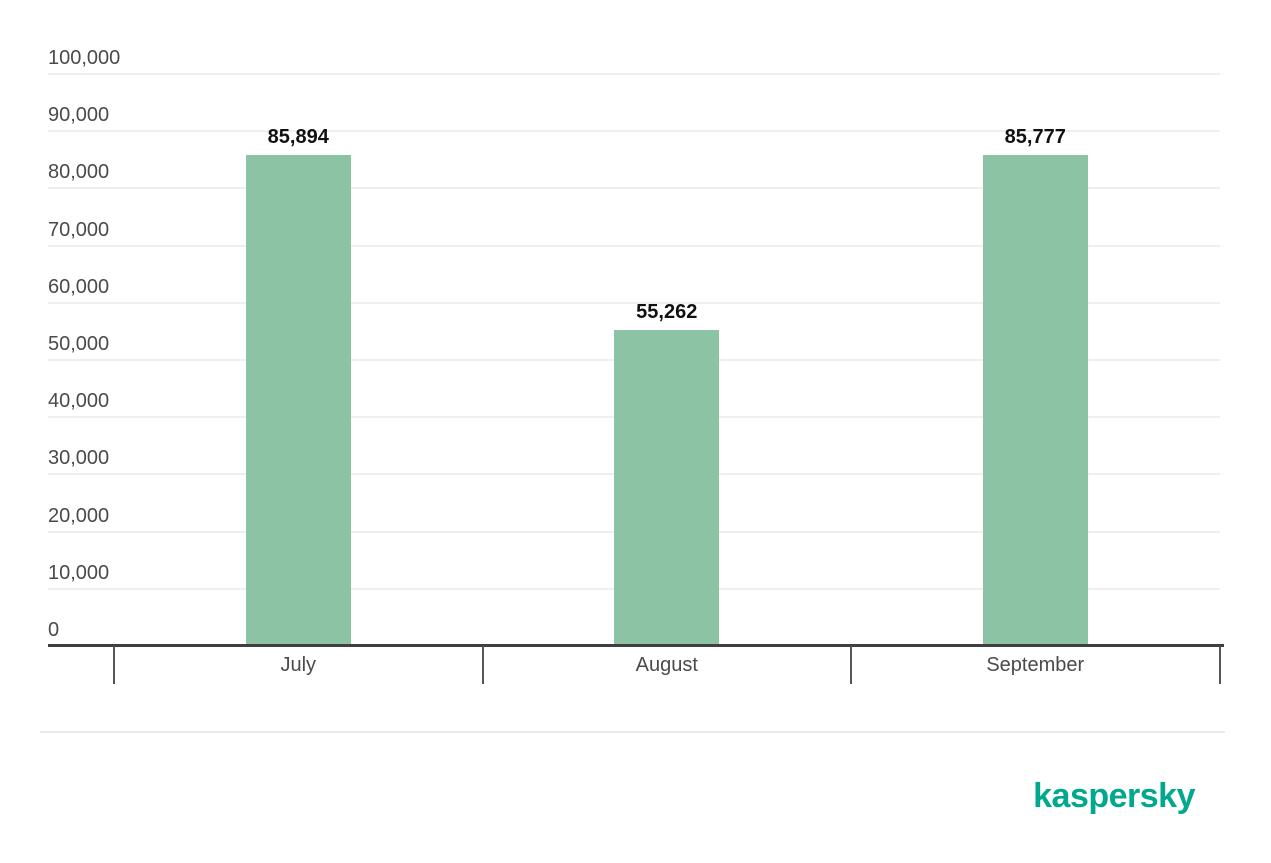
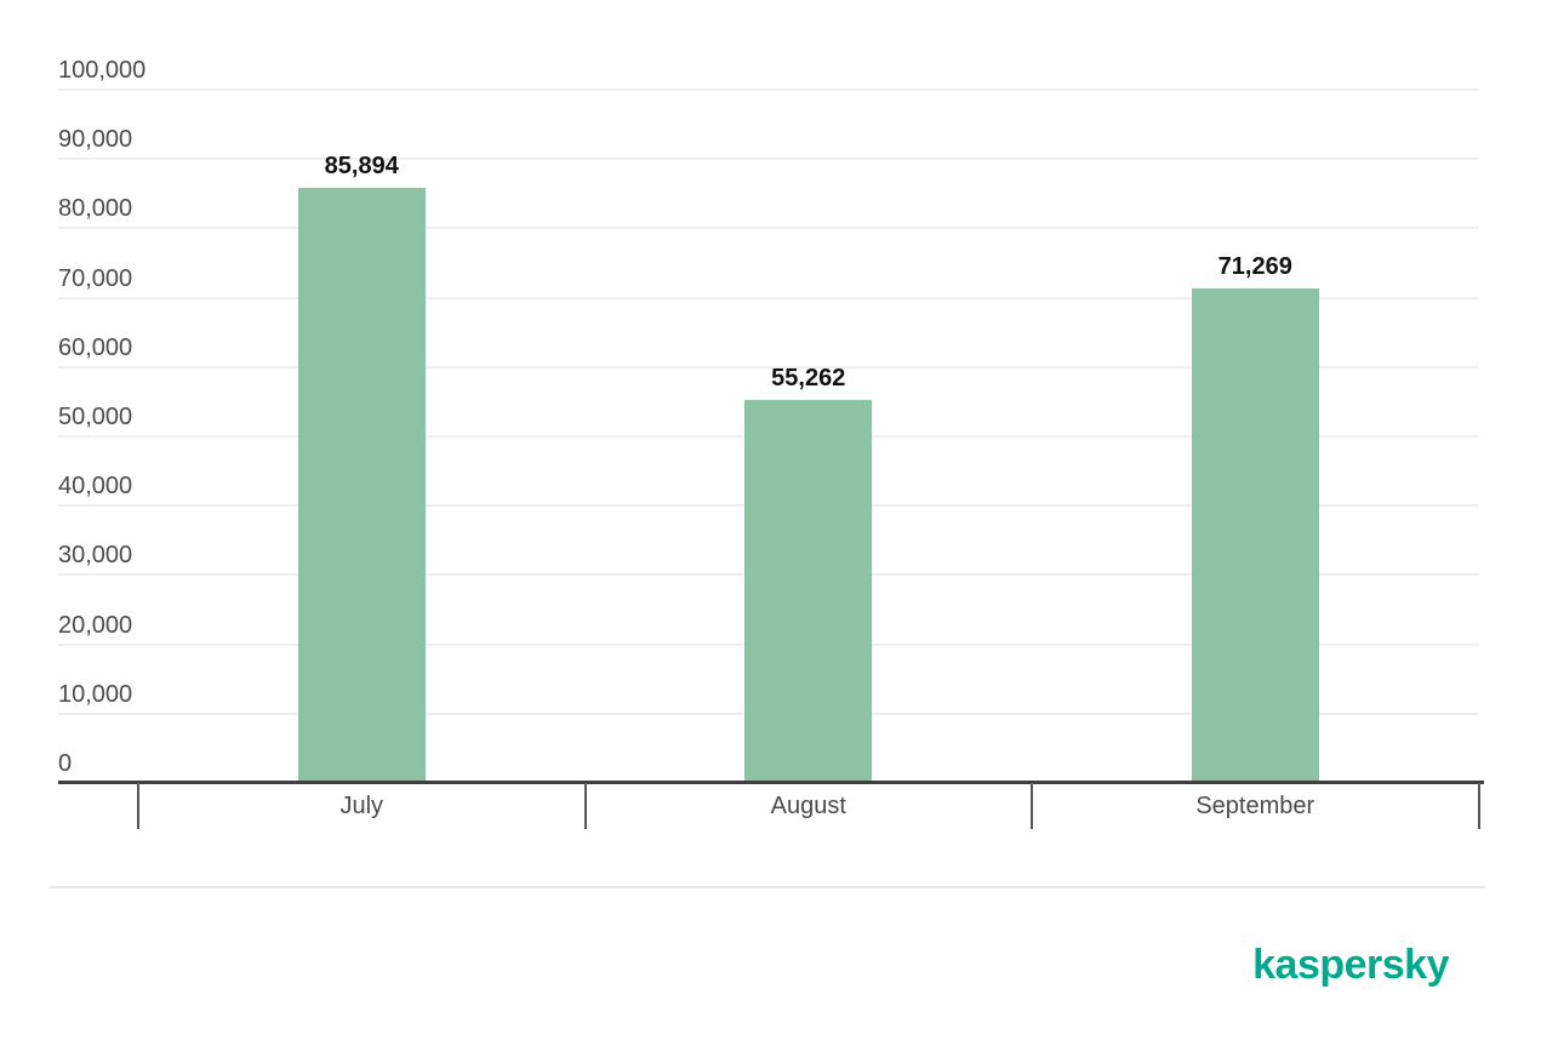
September: 85,777 -> 71,269
